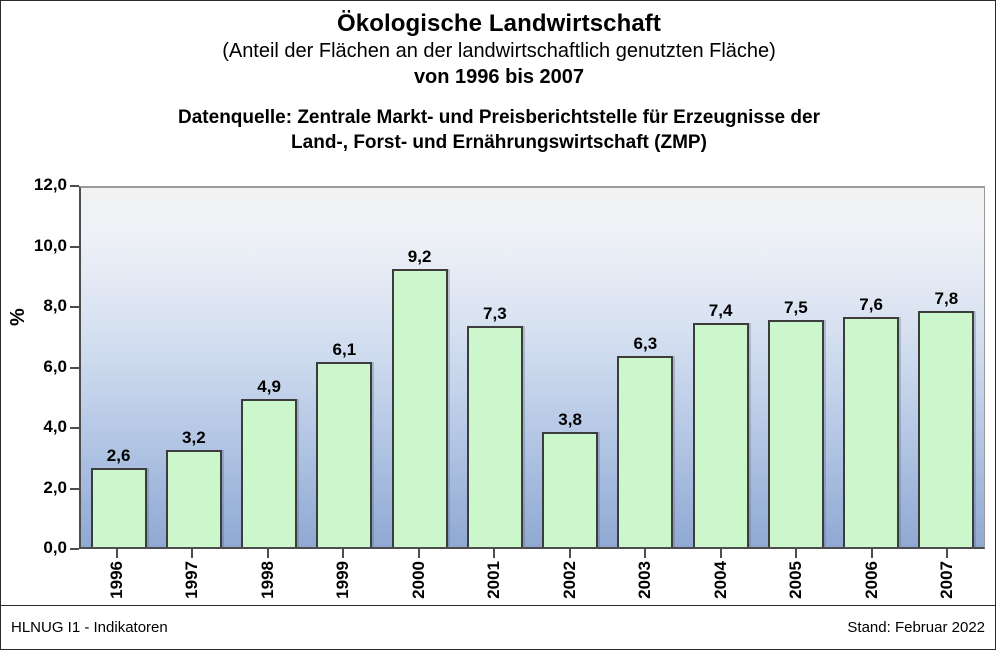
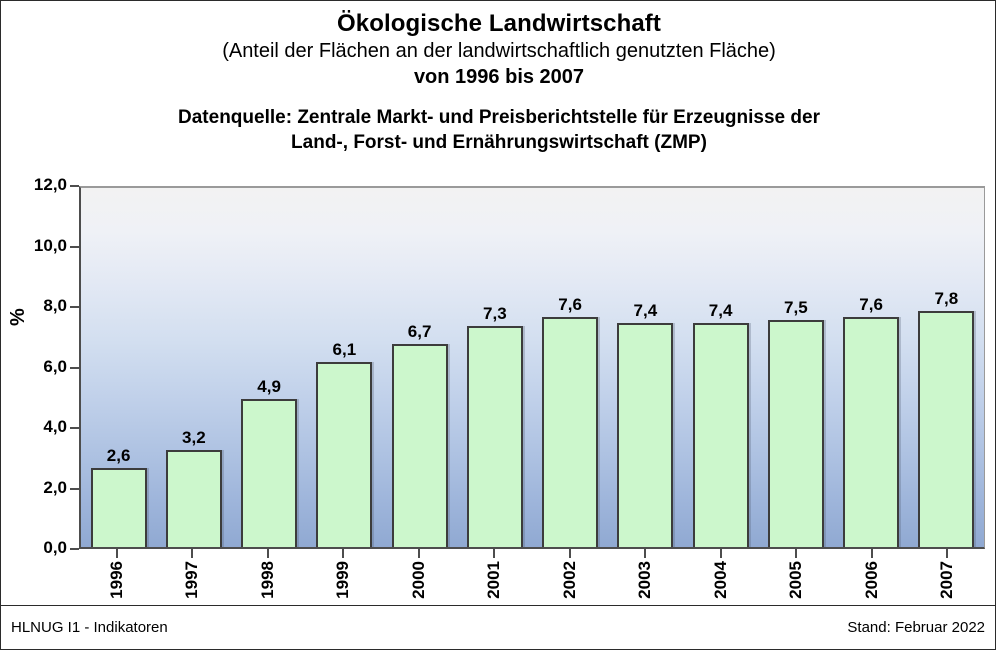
2000: 9,2 -> 6,7
2002: 3,8 -> 7,6
2003: 6,3 -> 7,4
